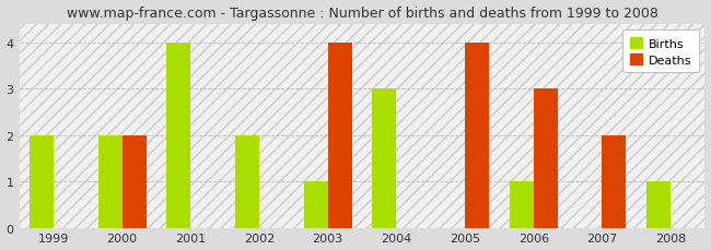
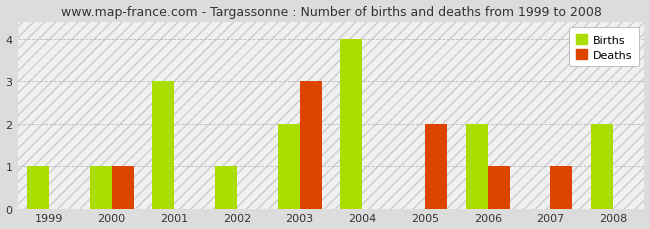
Births/1999: 2 -> 1
Births/2000: 2 -> 1
Deaths/2000: 2 -> 1
Births/2001: 4 -> 3
Births/2002: 2 -> 1
Births/2003: 1 -> 2
Deaths/2003: 4 -> 3
Births/2004: 3 -> 4
Deaths/2005: 4 -> 2
Births/2006: 1 -> 2
Deaths/2006: 3 -> 1
Deaths/2007: 2 -> 1
Births/2008: 1 -> 2
